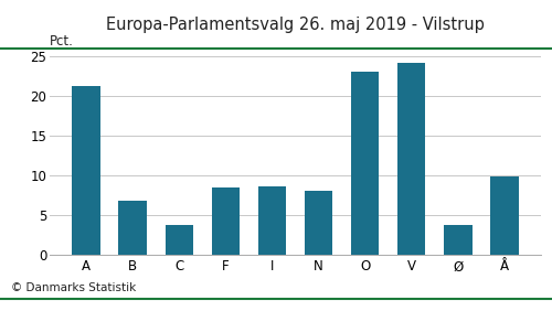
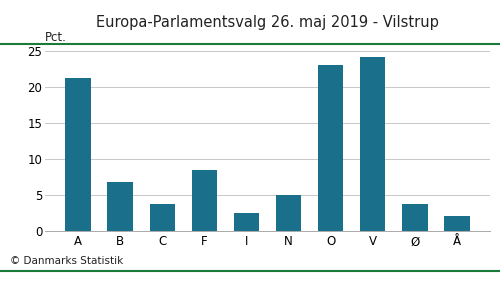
I: 8.6 -> 2.5
N: 8.0 -> 5.0
Å: 9.8 -> 2.1
